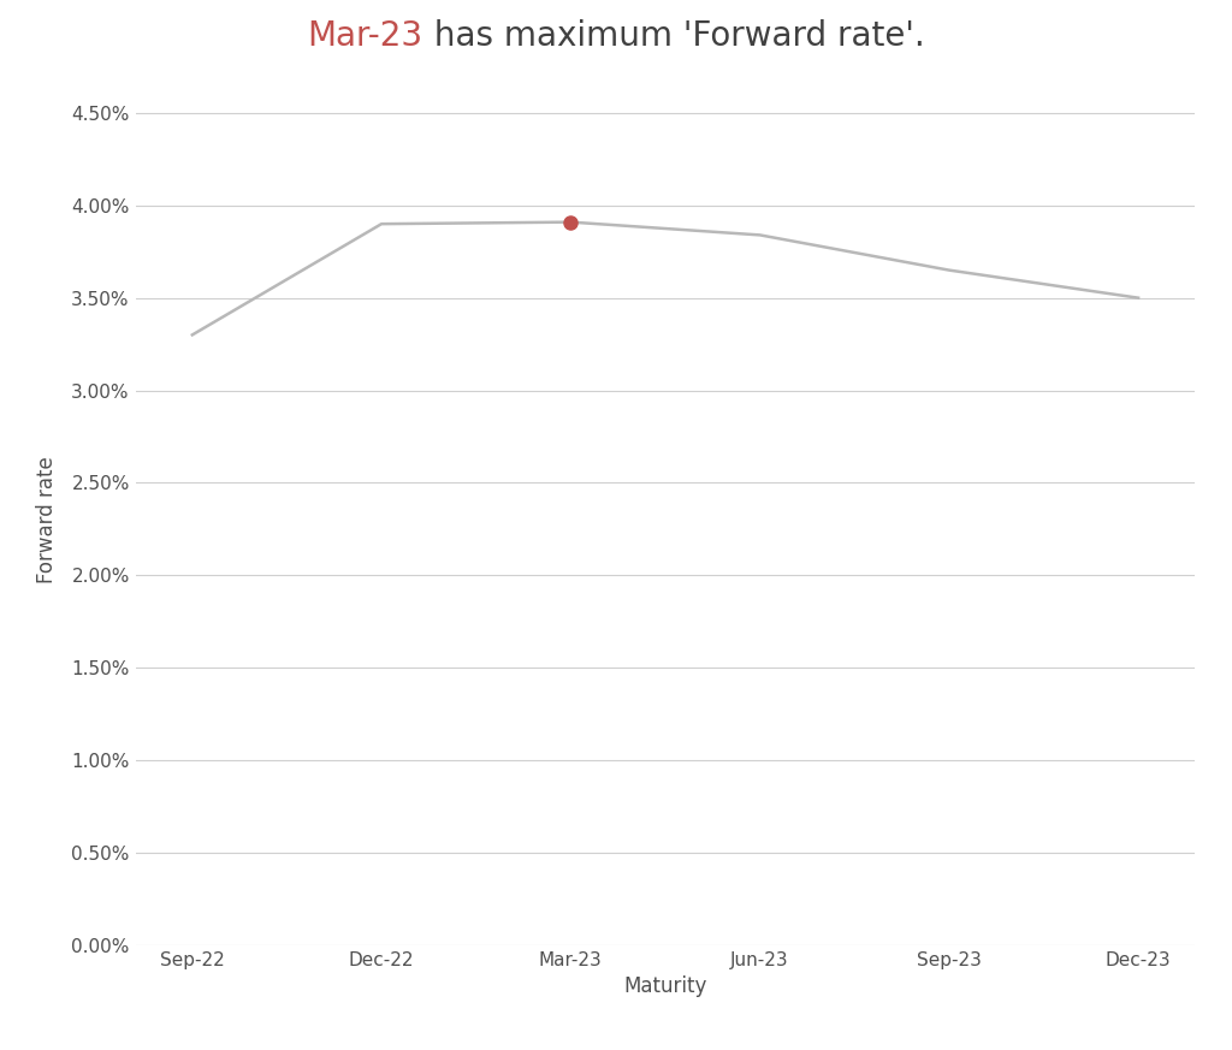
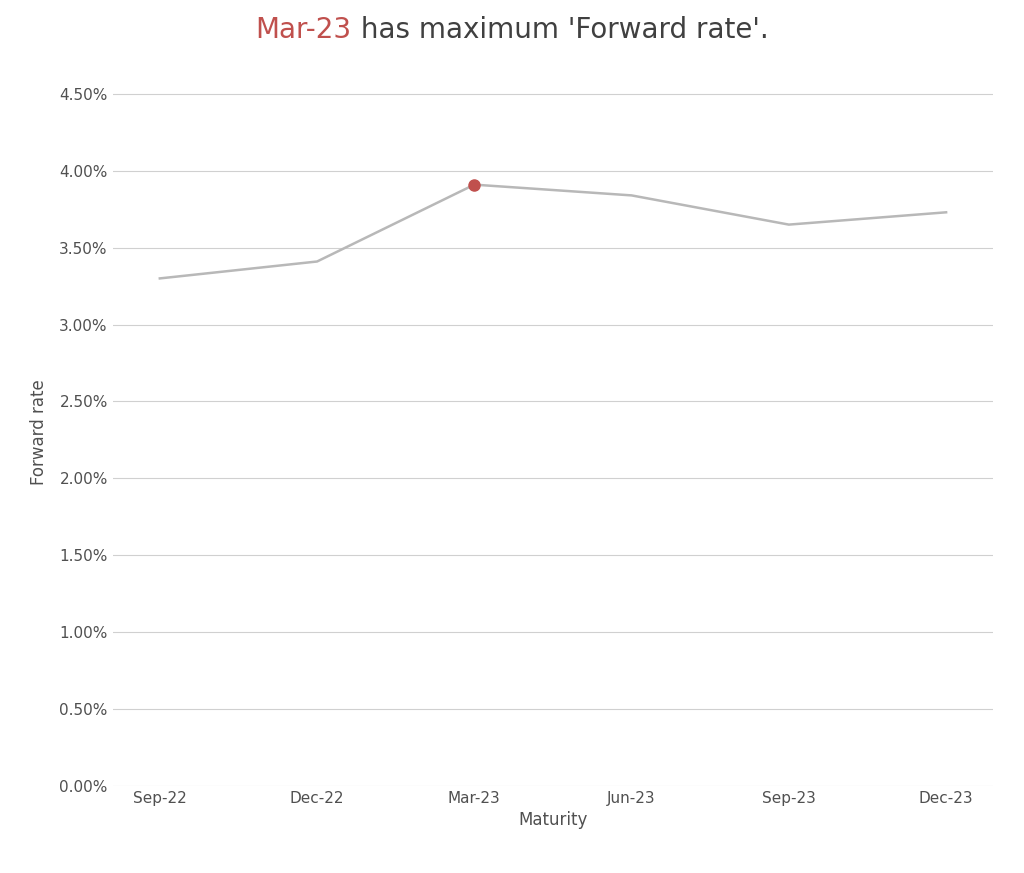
Dec-22: 3.90% -> 3.41%
Dec-23: 3.50% -> 3.73%
